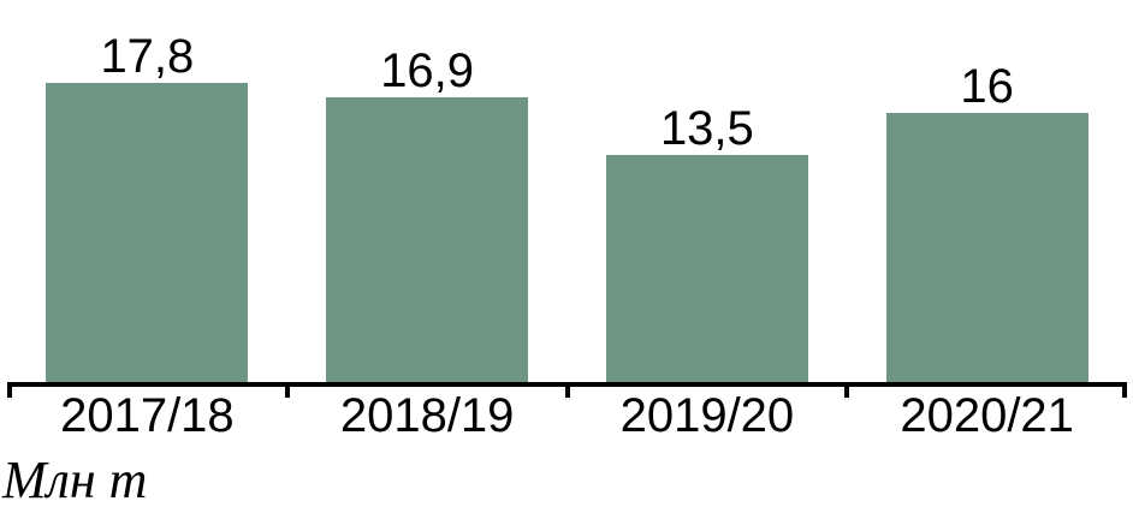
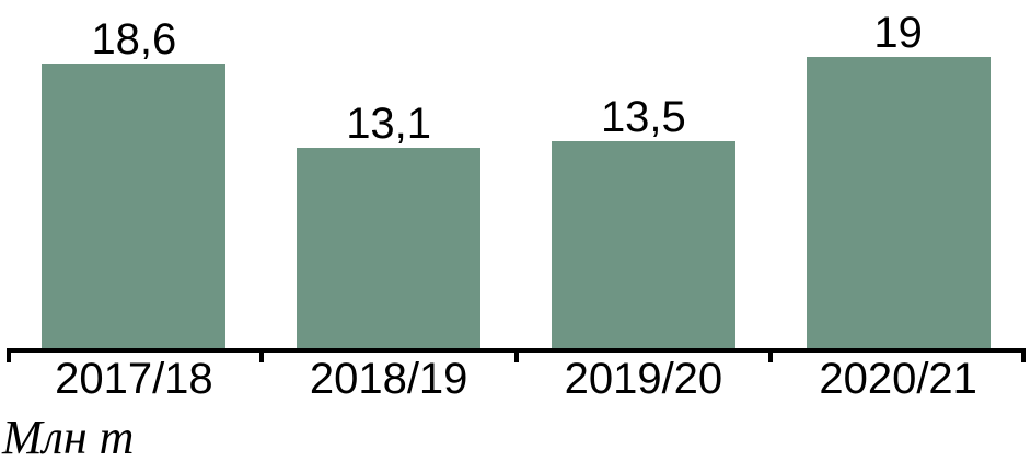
2017/18: 17,8 -> 18,6
2018/19: 16,9 -> 13,1
2020/21: 16 -> 19
